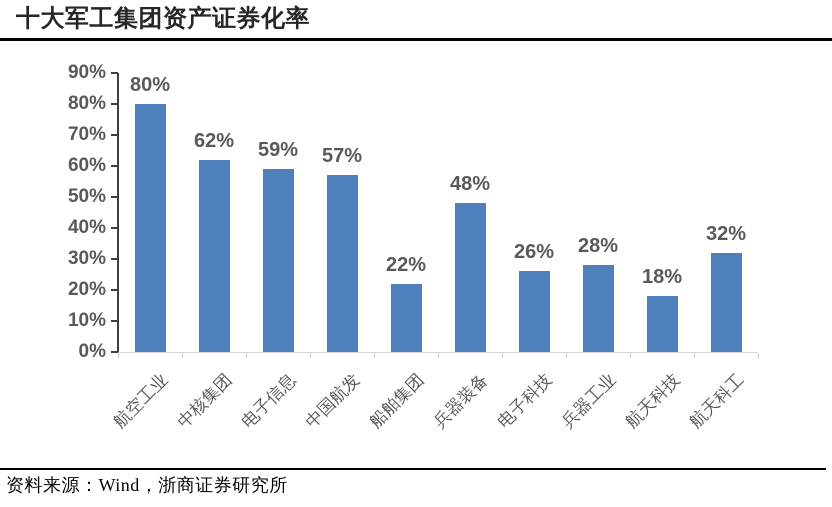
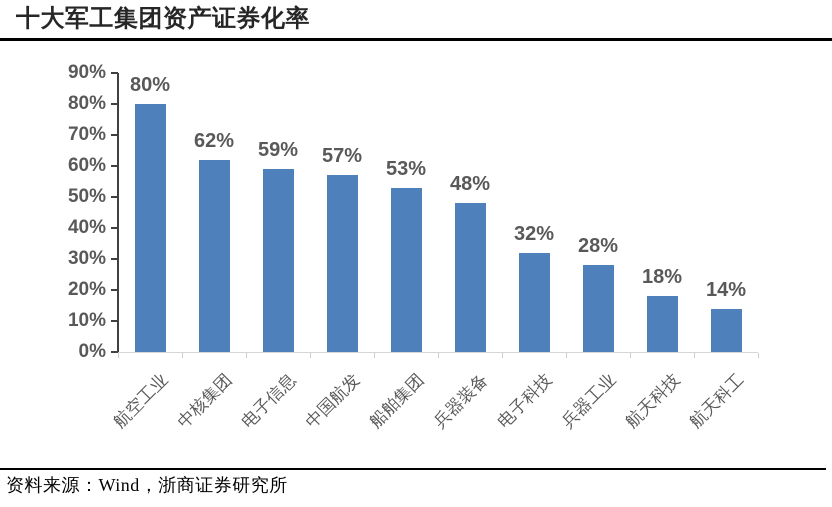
船舶集团: 22% -> 53%
电子科技: 26% -> 32%
航天科工: 32% -> 14%
